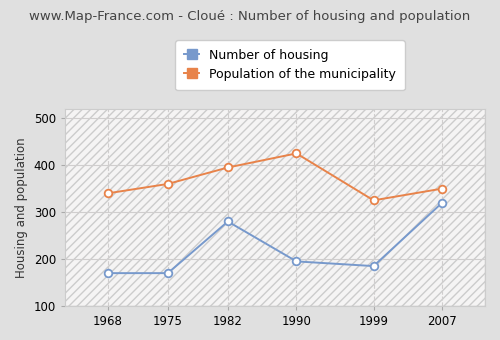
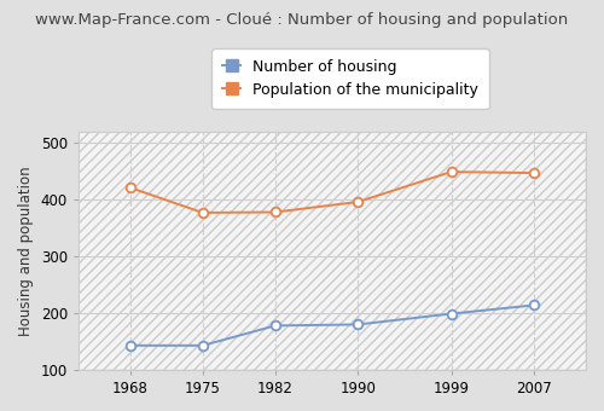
Number of housing/1968: 170 -> 143
Population of the municipality/1968: 340 -> 421
Number of housing/1975: 170 -> 143
Population of the municipality/1975: 360 -> 377
Number of housing/1982: 280 -> 178
Population of the municipality/1982: 395 -> 378
Number of housing/1990: 195 -> 180
Population of the municipality/1990: 425 -> 396
Number of housing/1999: 185 -> 199
Population of the municipality/1999: 325 -> 449
Number of housing/2007: 320 -> 214
Population of the municipality/2007: 350 -> 447
